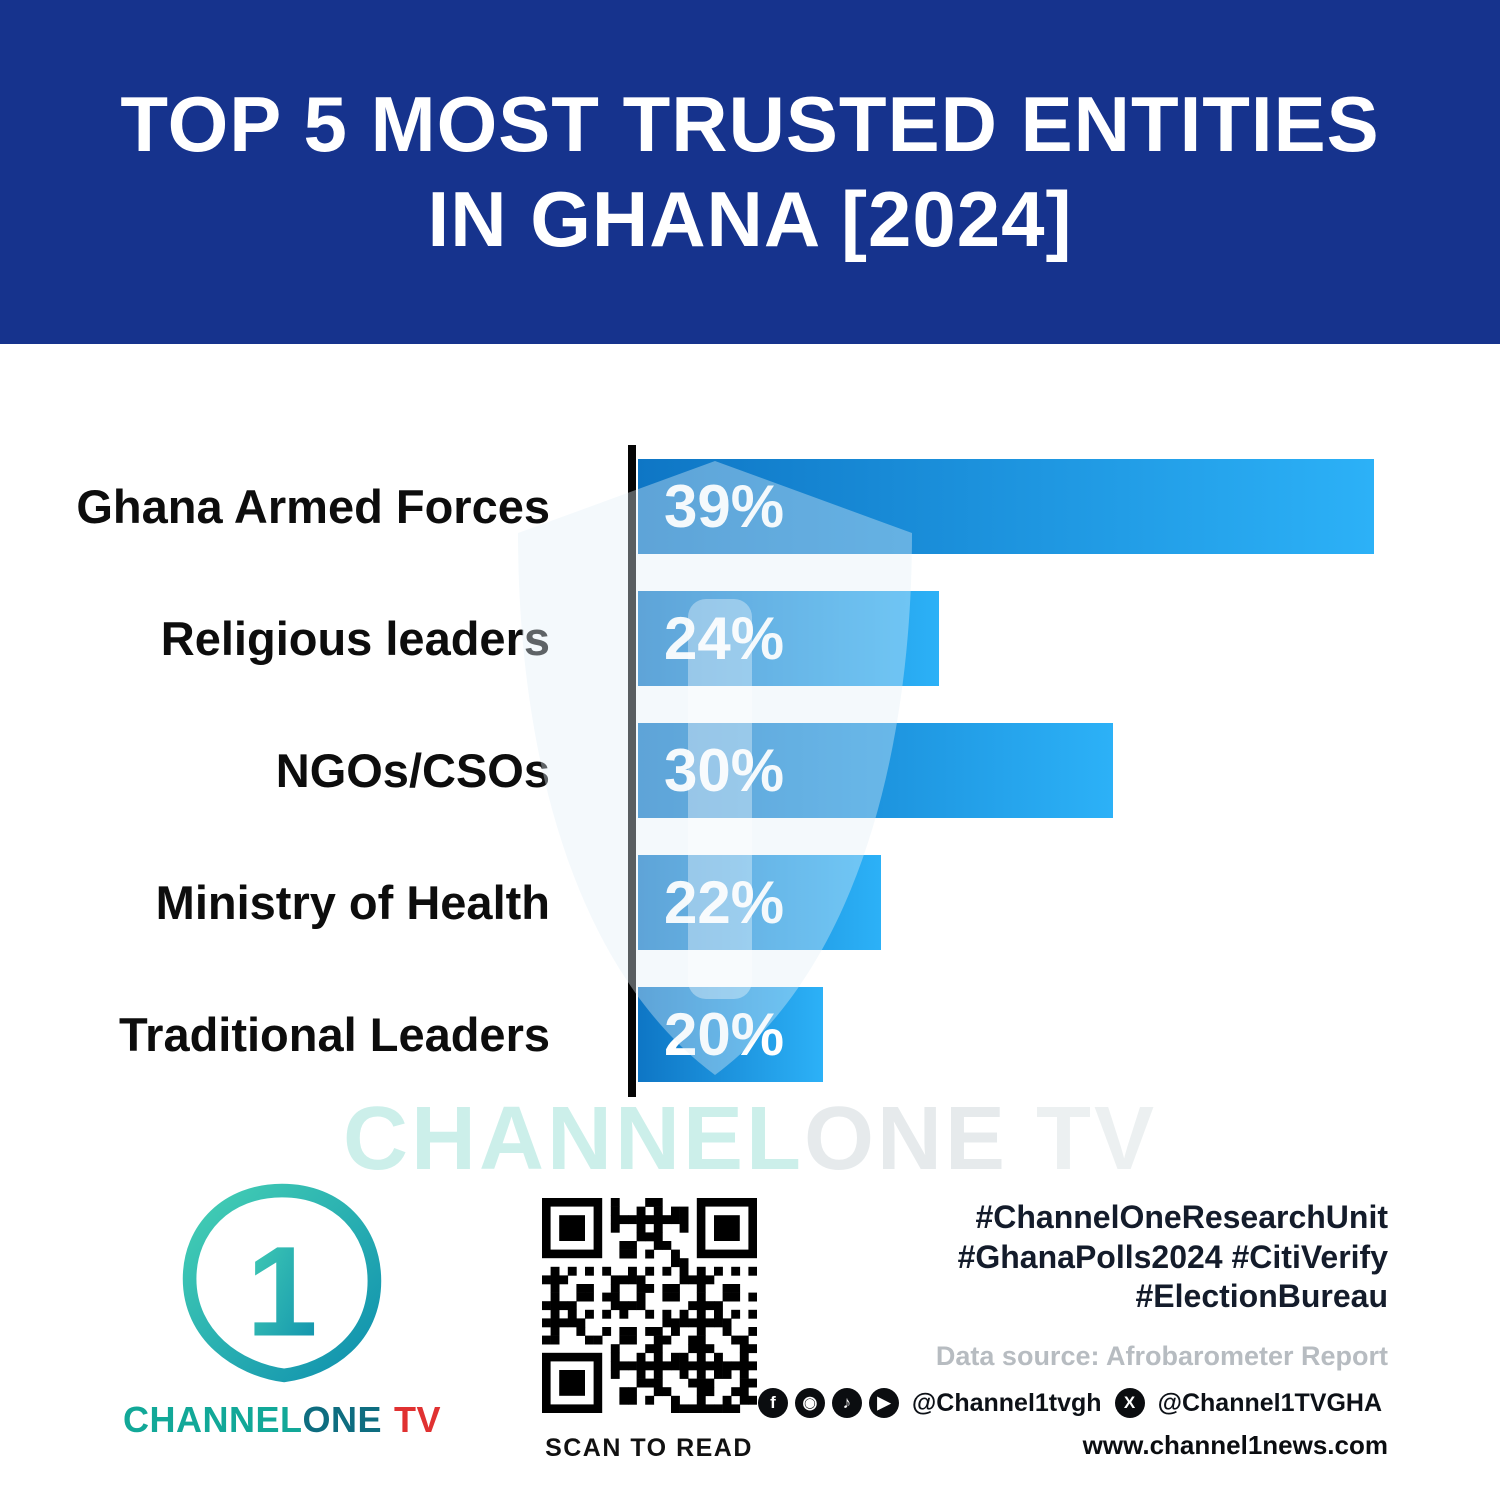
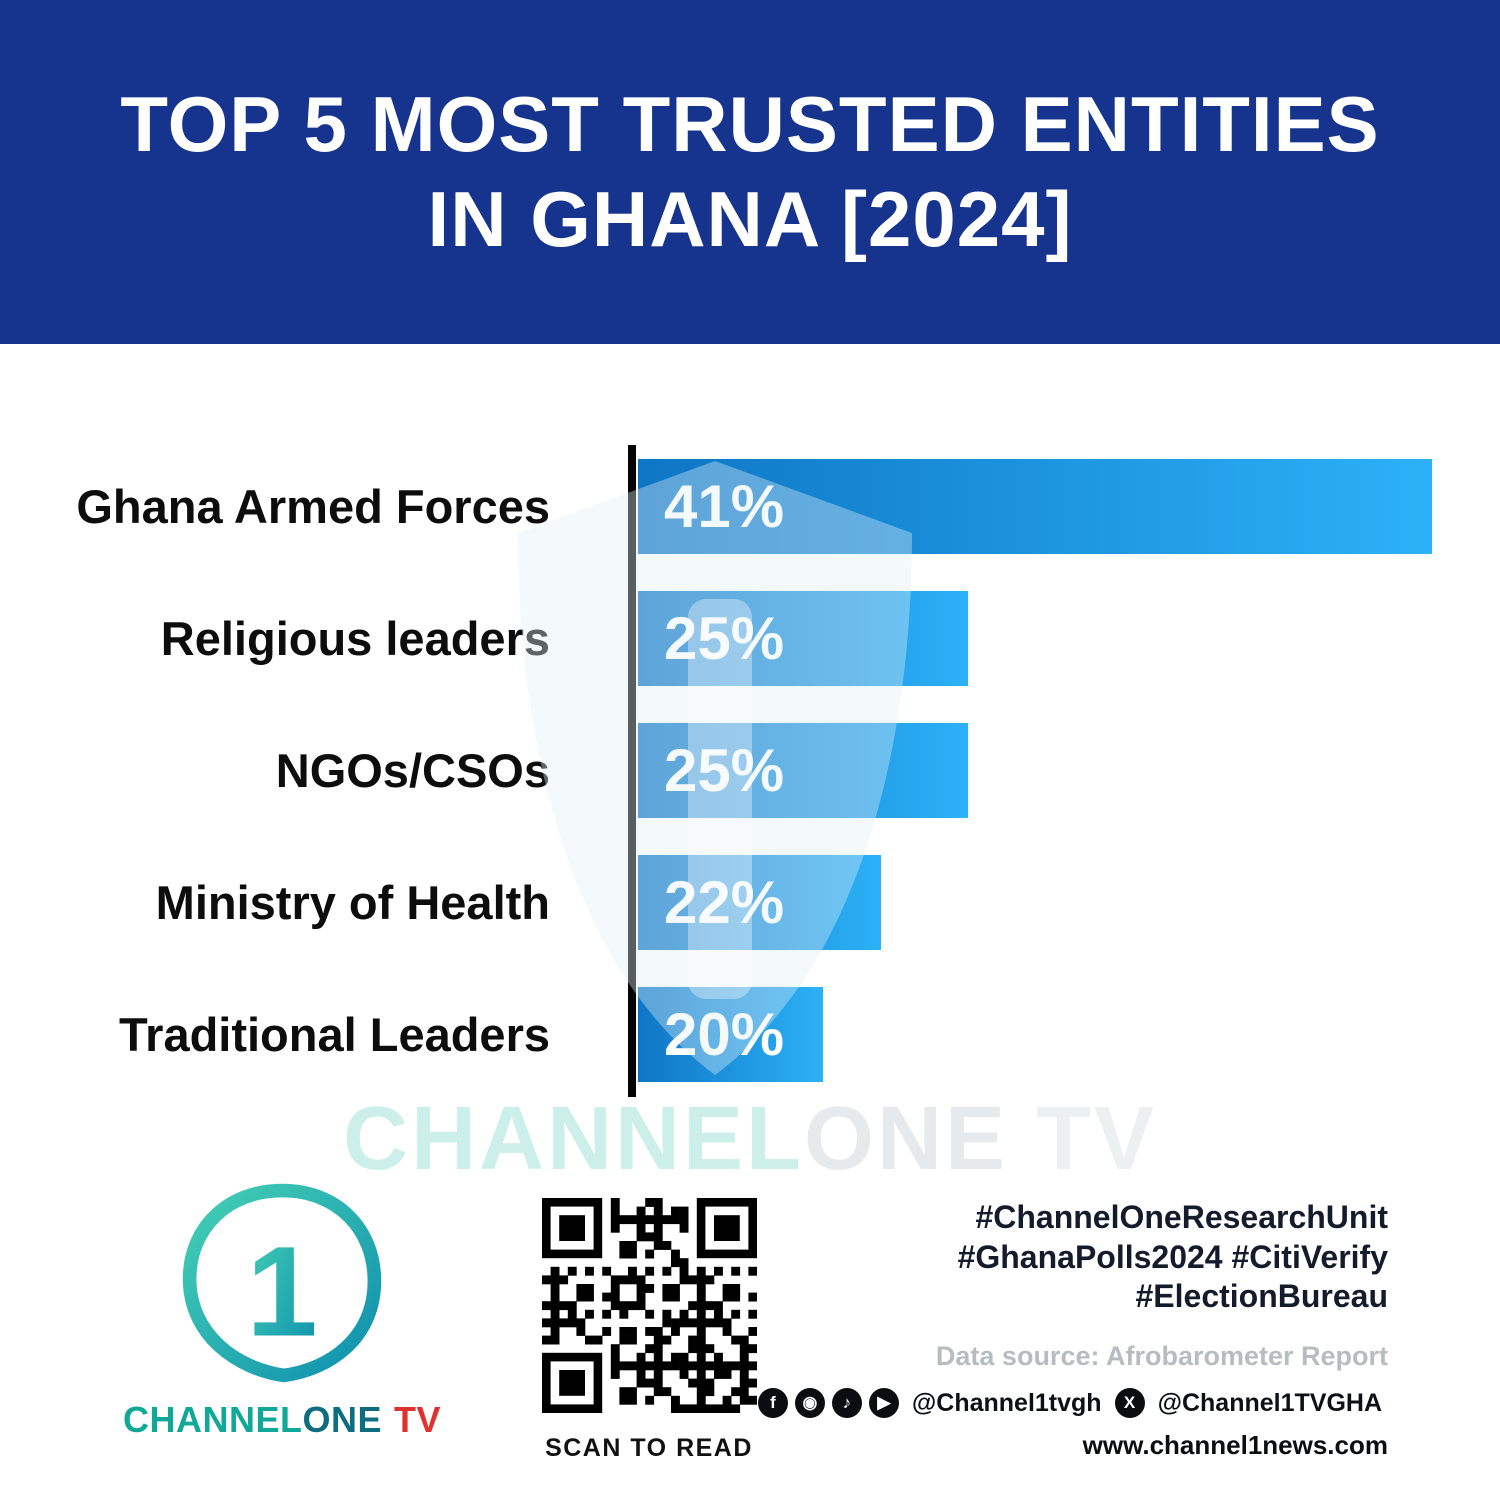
Ghana Armed Forces: 39% -> 41%
Religious leaders: 24% -> 25%
NGOs/CSOs: 30% -> 25%
